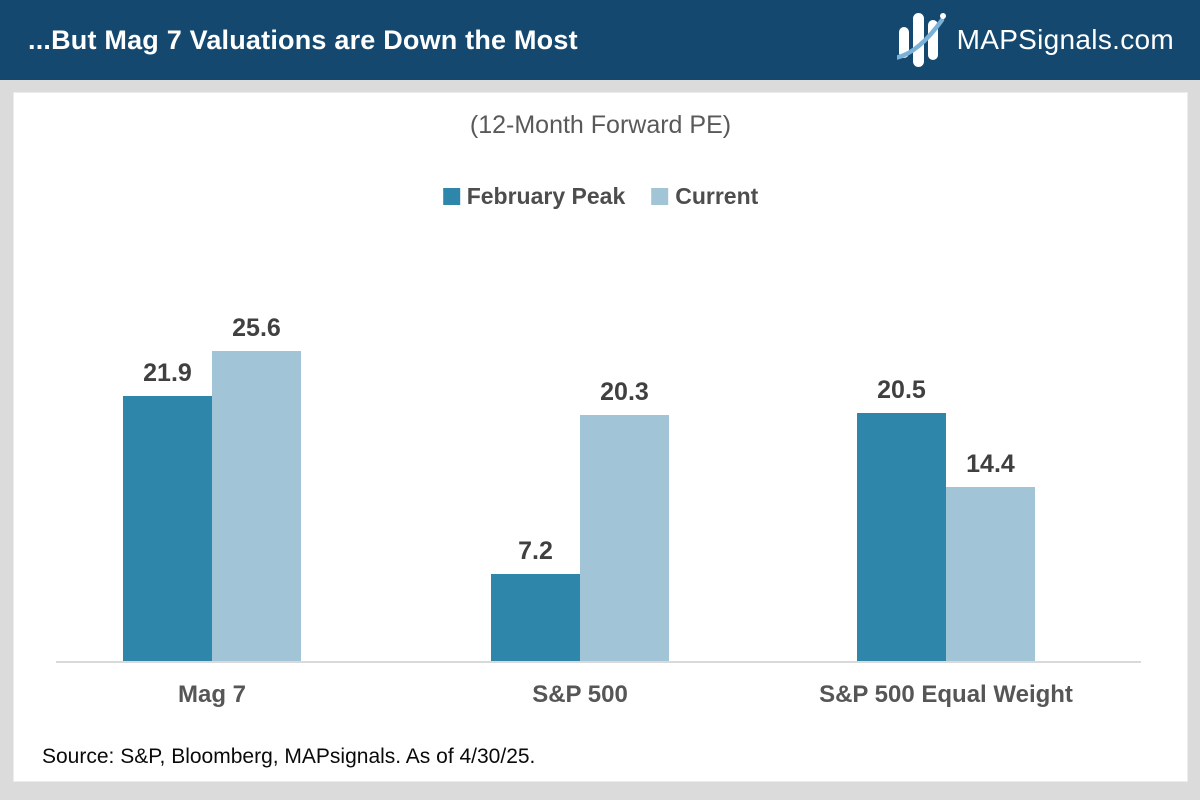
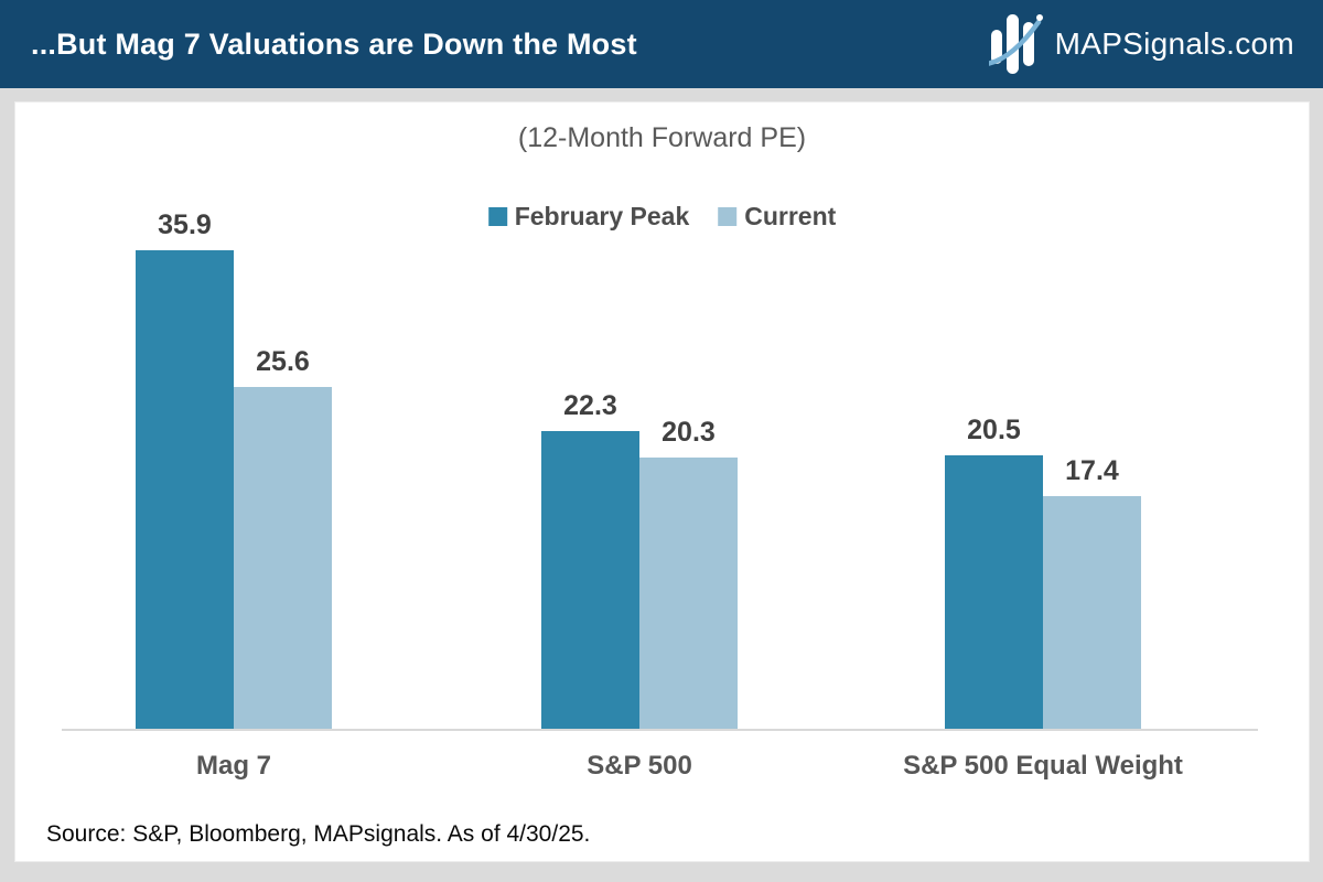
February Peak/Mag 7: 21.9 -> 35.9
February Peak/S&P 500: 7.2 -> 22.3
Current/S&P 500 Equal Weight: 14.4 -> 17.4
